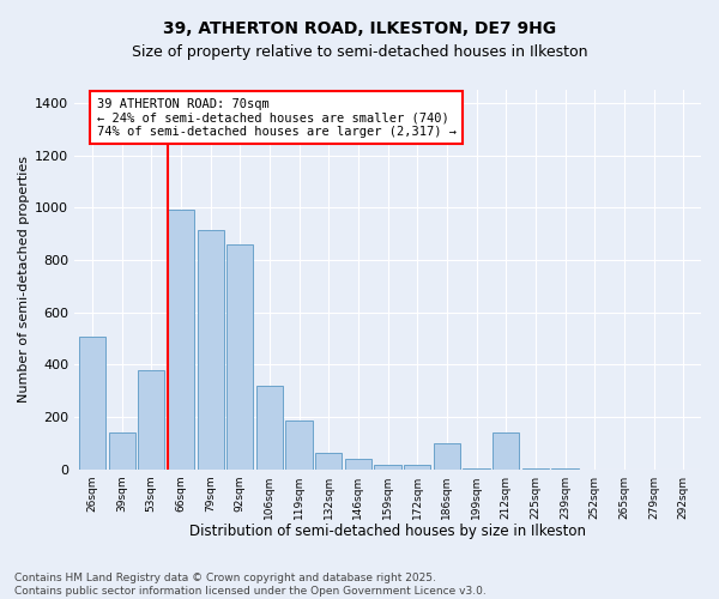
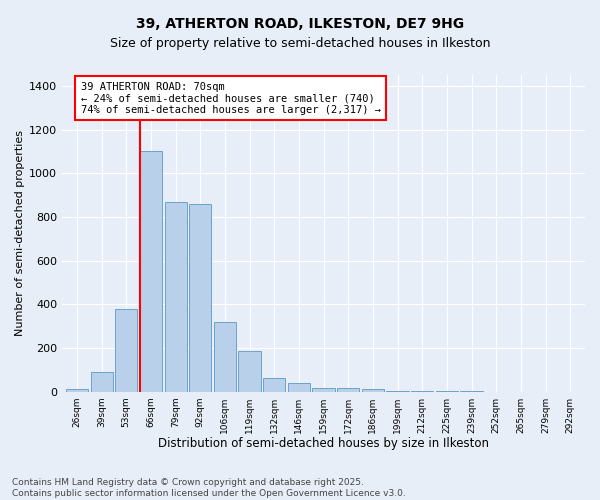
26sqm: 505 -> 10
39sqm: 140 -> 90
66sqm: 990 -> 1100
79sqm: 915 -> 870
186sqm: 100 -> 10
212sqm: 140 -> 3
